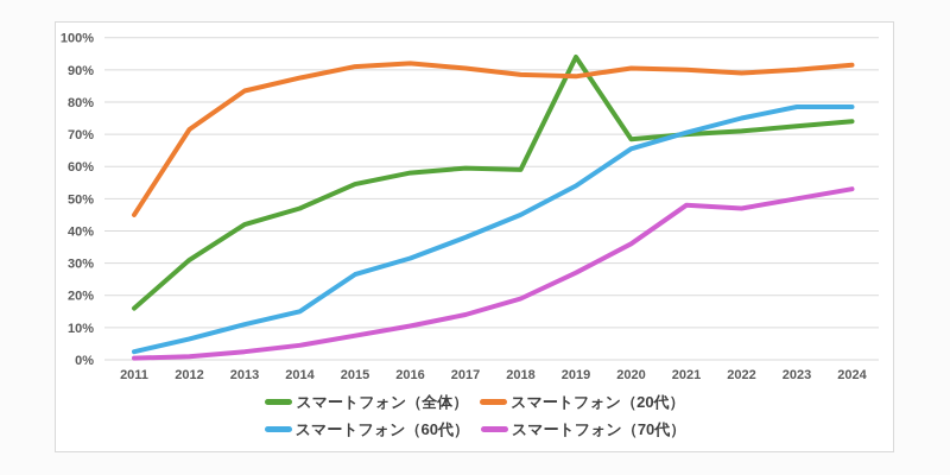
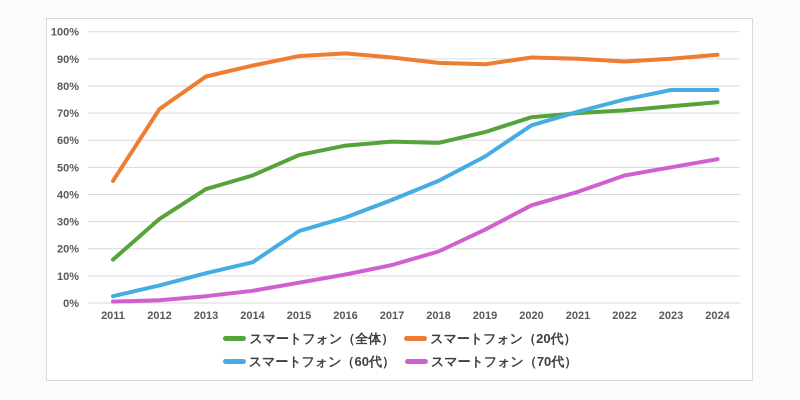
スマートフォン（全体）/2019: 94% -> 63%
スマートフォン（70代）/2021: 48% -> 41%
